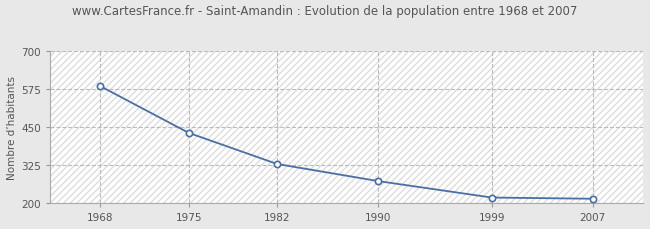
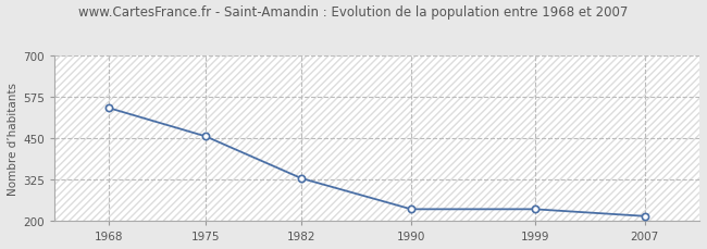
1968: 583 -> 540
1975: 430 -> 455
1990: 272 -> 235
1999: 218 -> 235
